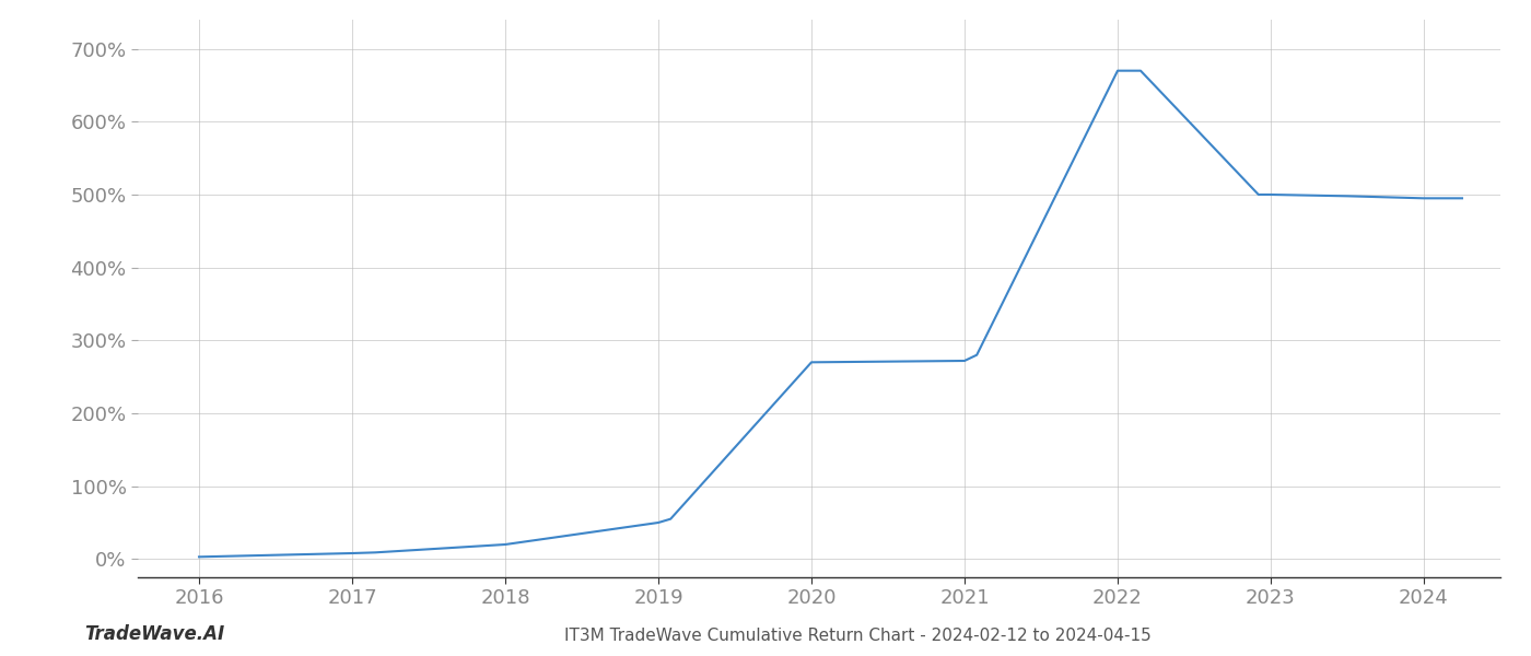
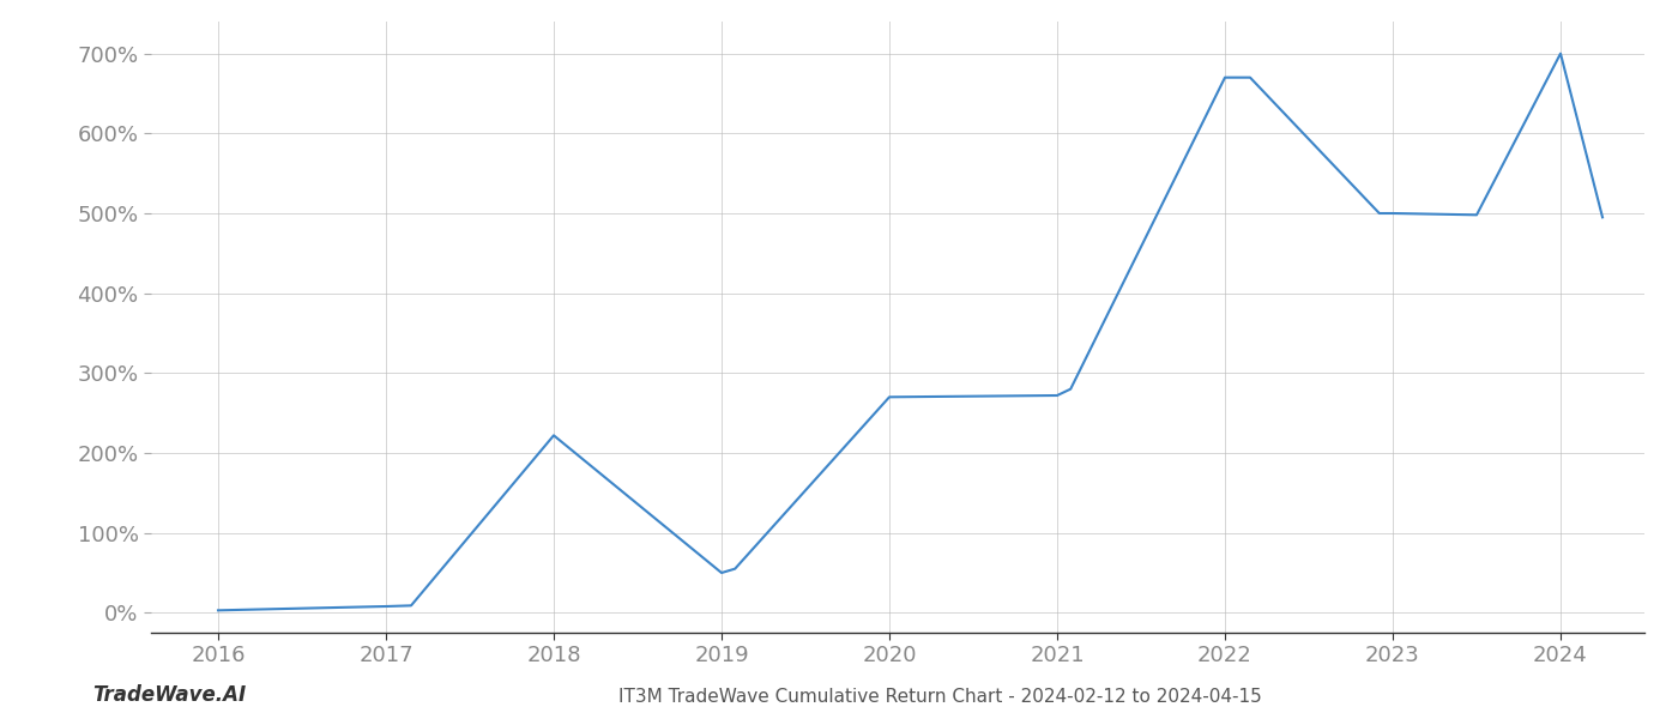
2018: 20% -> 222%
2024: 495% -> 700%
